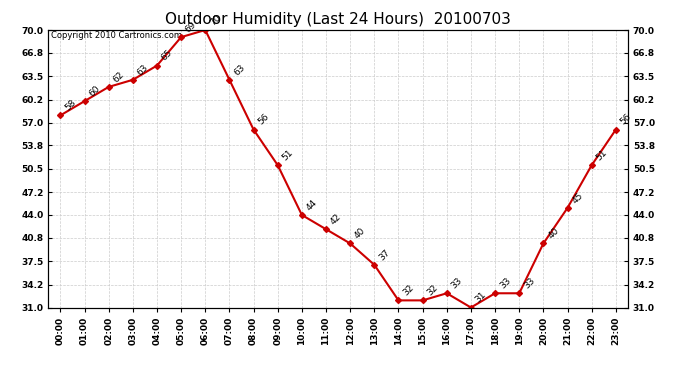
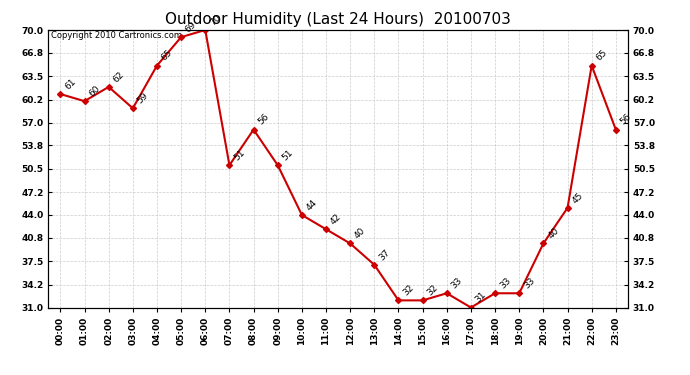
00:00: 58 -> 61
03:00: 63 -> 59
07:00: 63 -> 51
22:00: 51 -> 65
